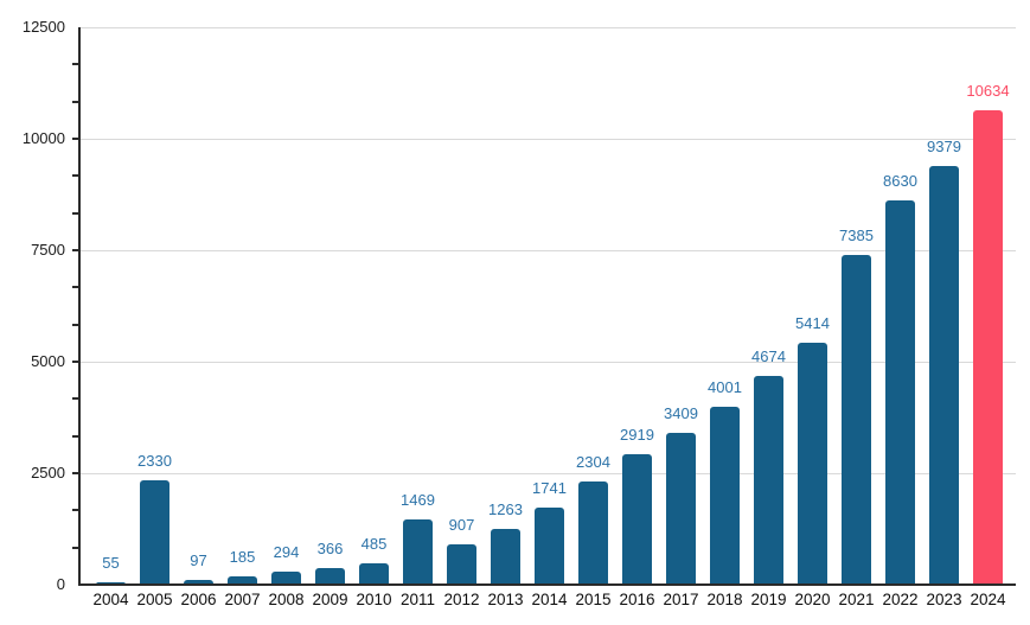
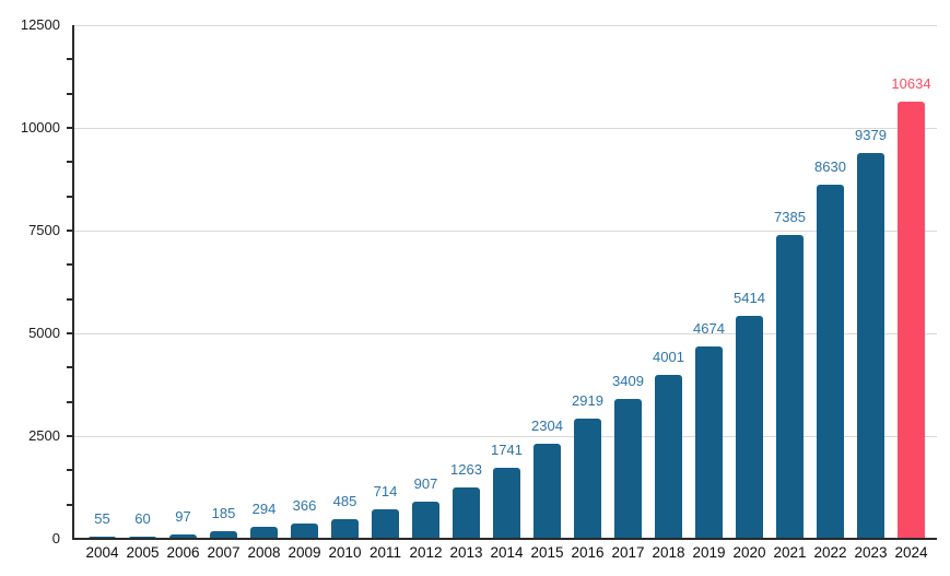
2005: 2330 -> 60
2011: 1469 -> 714
